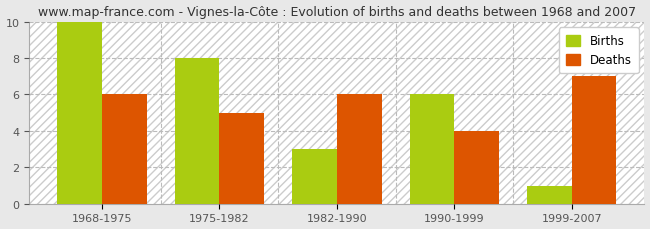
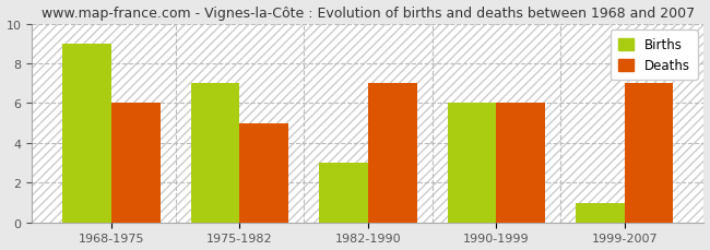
Births/1968-1975: 10 -> 9
Births/1975-1982: 8 -> 7
Deaths/1982-1990: 6 -> 7
Deaths/1990-1999: 4 -> 6
